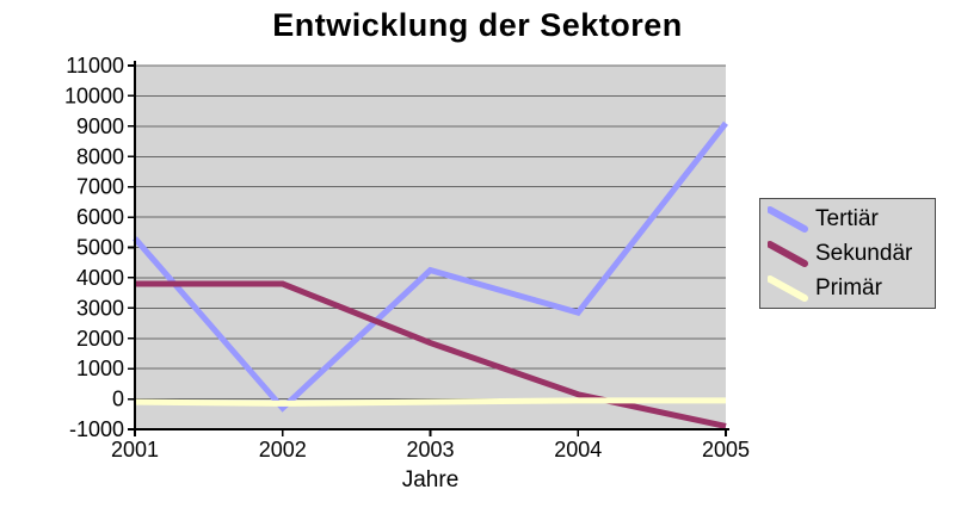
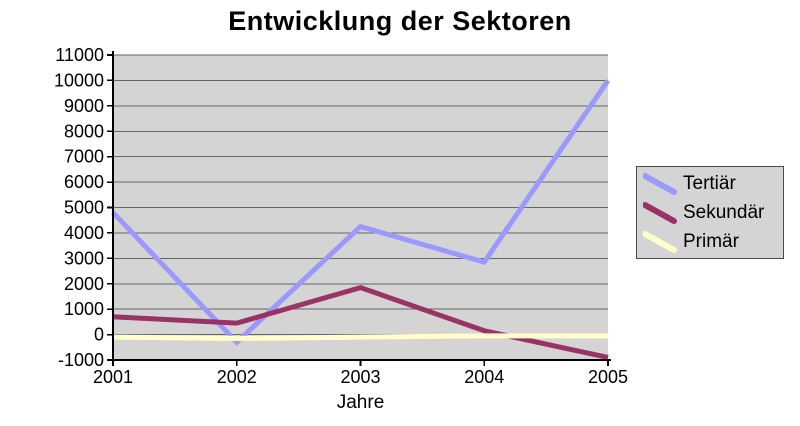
Tertiär/2001: 5300 -> 4800
Sekundär/2001: 3800 -> 700
Sekundär/2002: 3800 -> 400
Tertiär/2005: 9100 -> 10000
